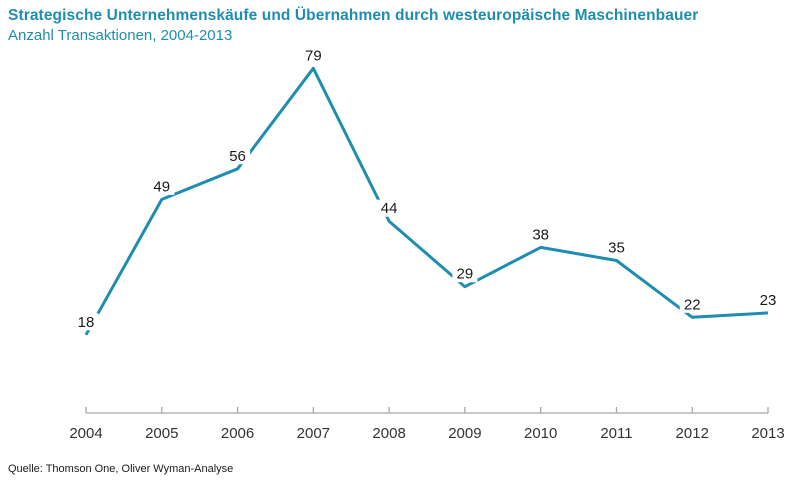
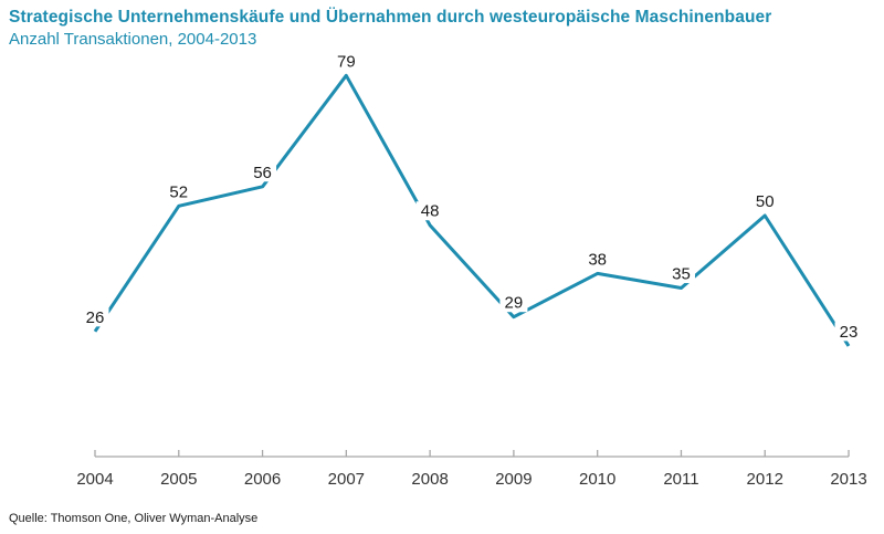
2004: 18 -> 26
2005: 49 -> 52
2008: 44 -> 48
2012: 22 -> 50
